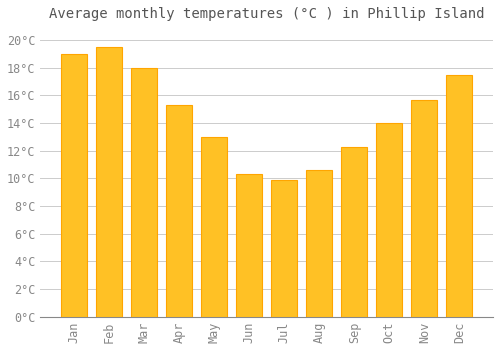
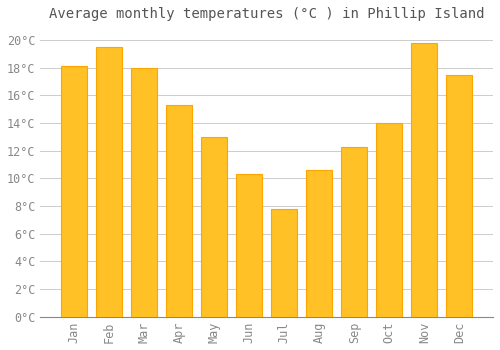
Jan: 19.0°C -> 18.1°C
Jul: 9.9°C -> 7.8°C
Nov: 15.7°C -> 19.8°C
